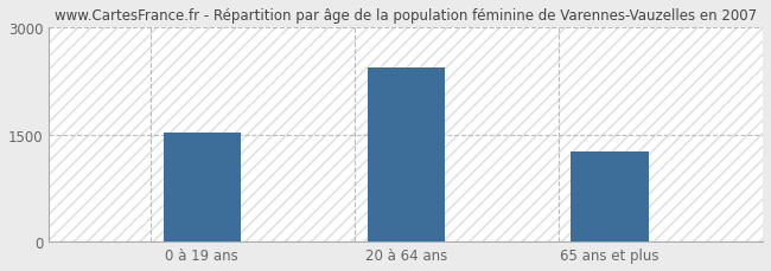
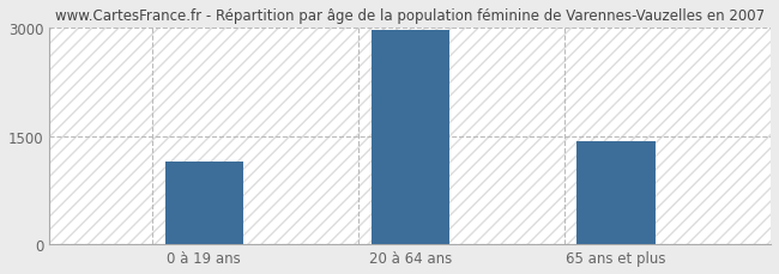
0 à 19 ans: 1520 -> 1150
20 à 64 ans: 2440 -> 2960
65 ans et plus: 1260 -> 1430
